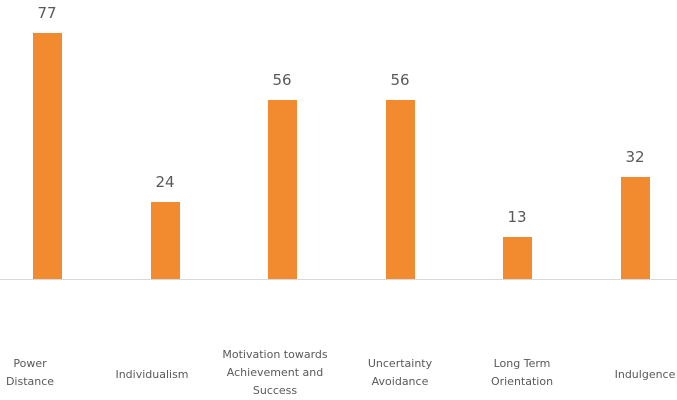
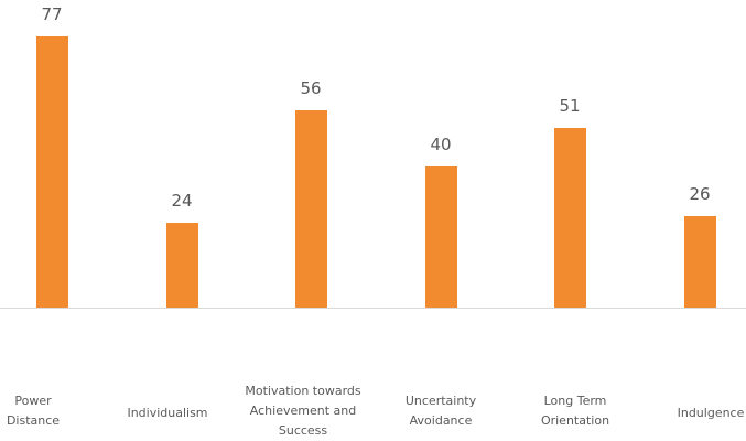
Uncertainty Avoidance: 56 -> 40
Long Term Orientation: 13 -> 51
Indulgence: 32 -> 26
